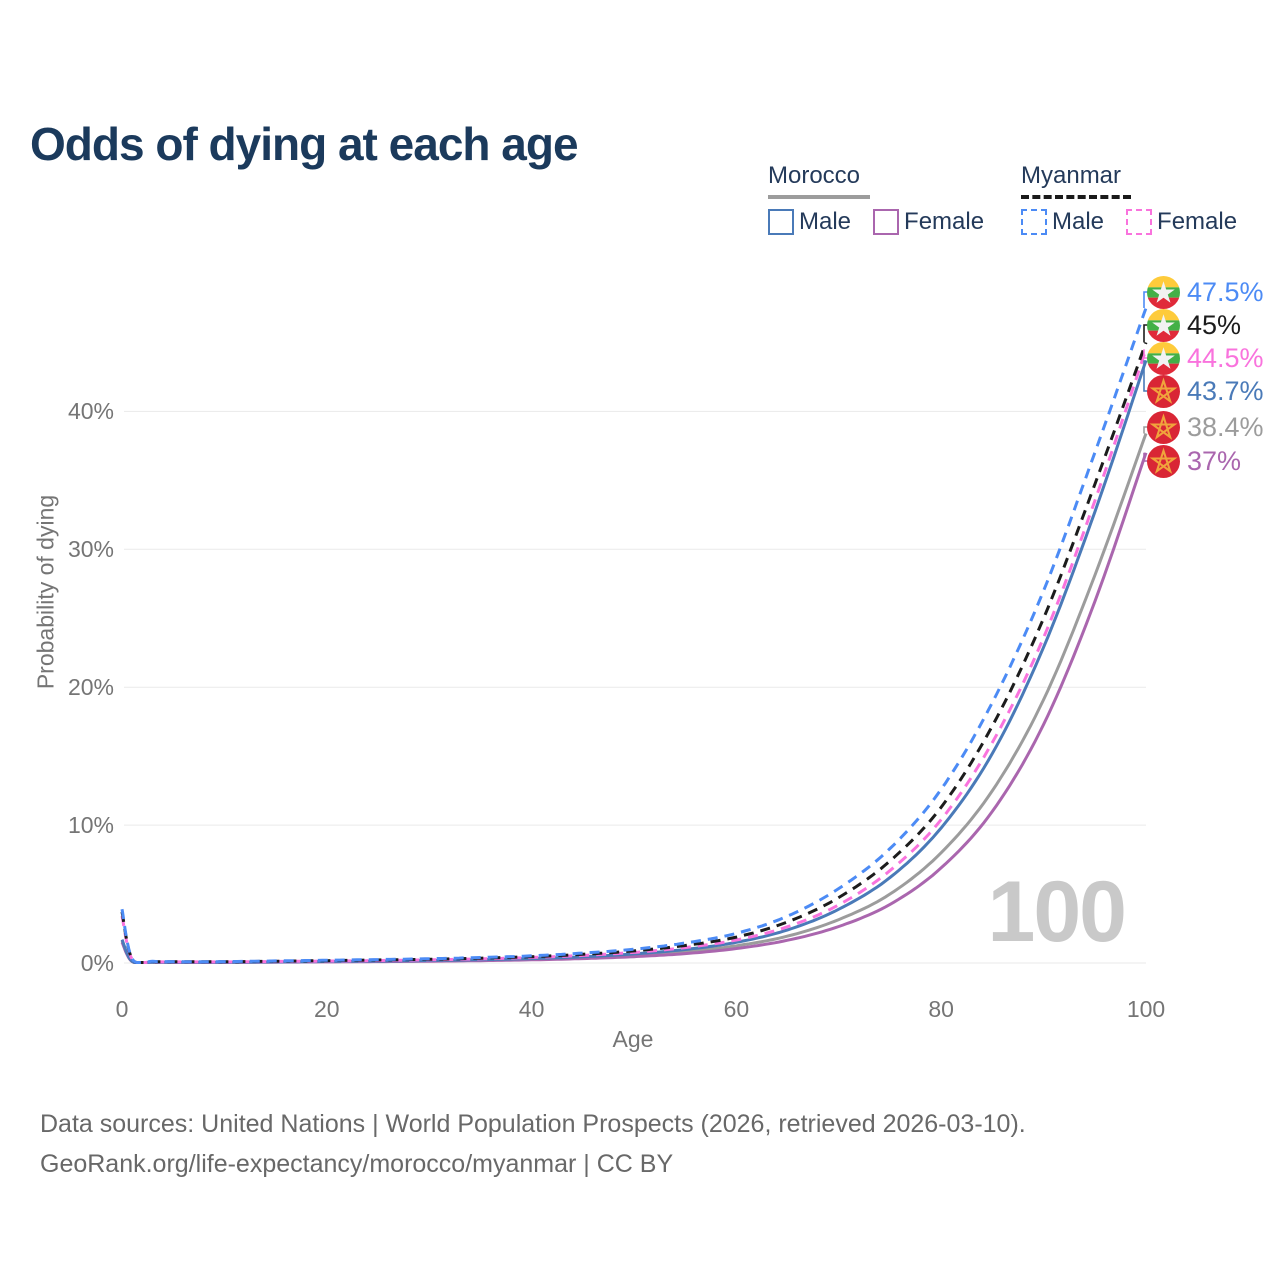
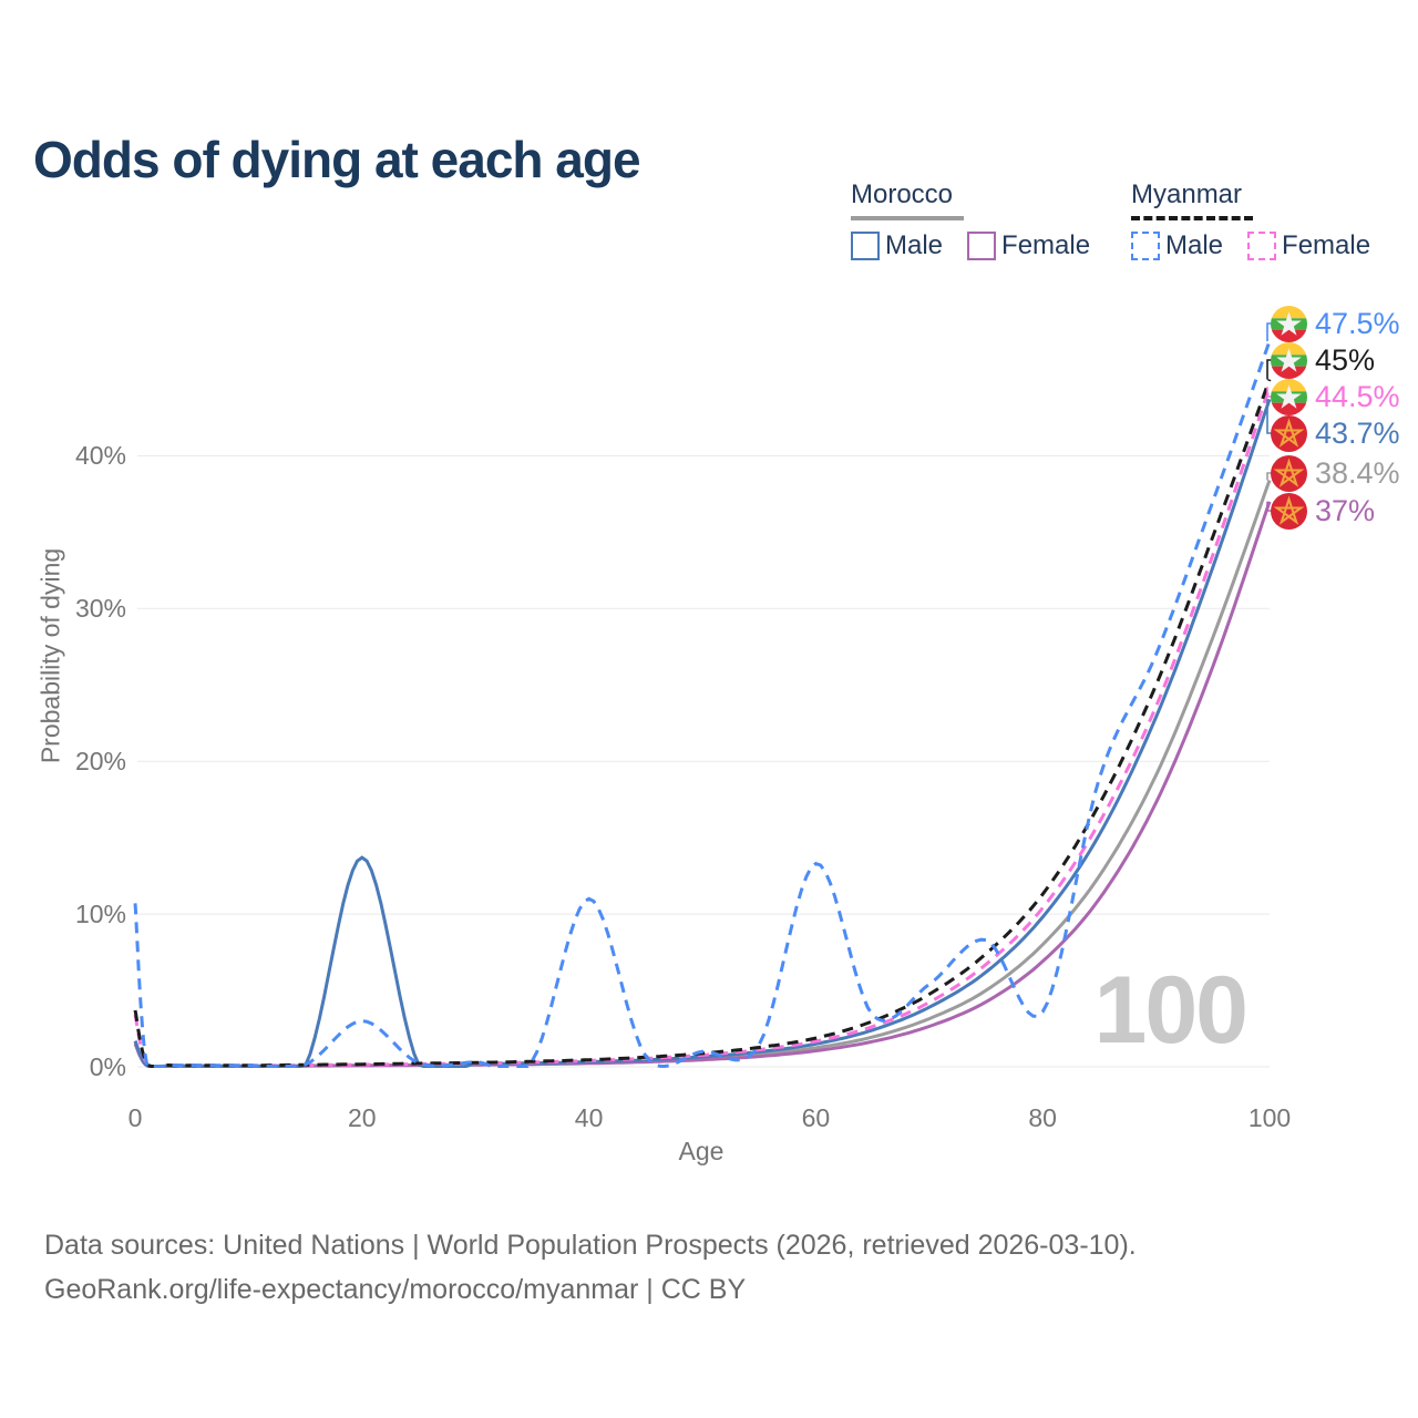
Myanmar Male/0: 3.9% -> 10.7%
Myanmar Male/20: 0.2% -> 3.0%
Morocco Male/20: 0.1% -> 13.7%
Myanmar Male/40: 0.5% -> 11.0%
Myanmar Male/60: 2.1% -> 13.3%
Myanmar Male/80: 12.6% -> 3.6%
